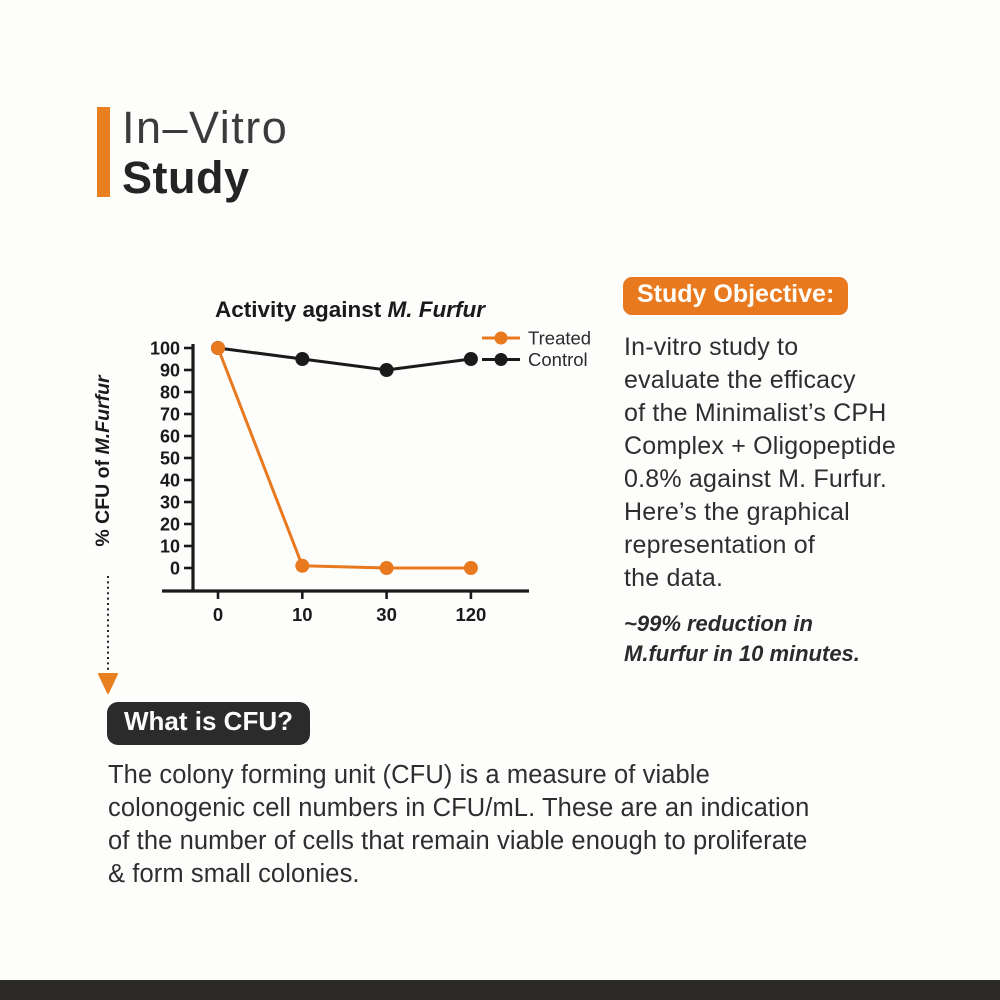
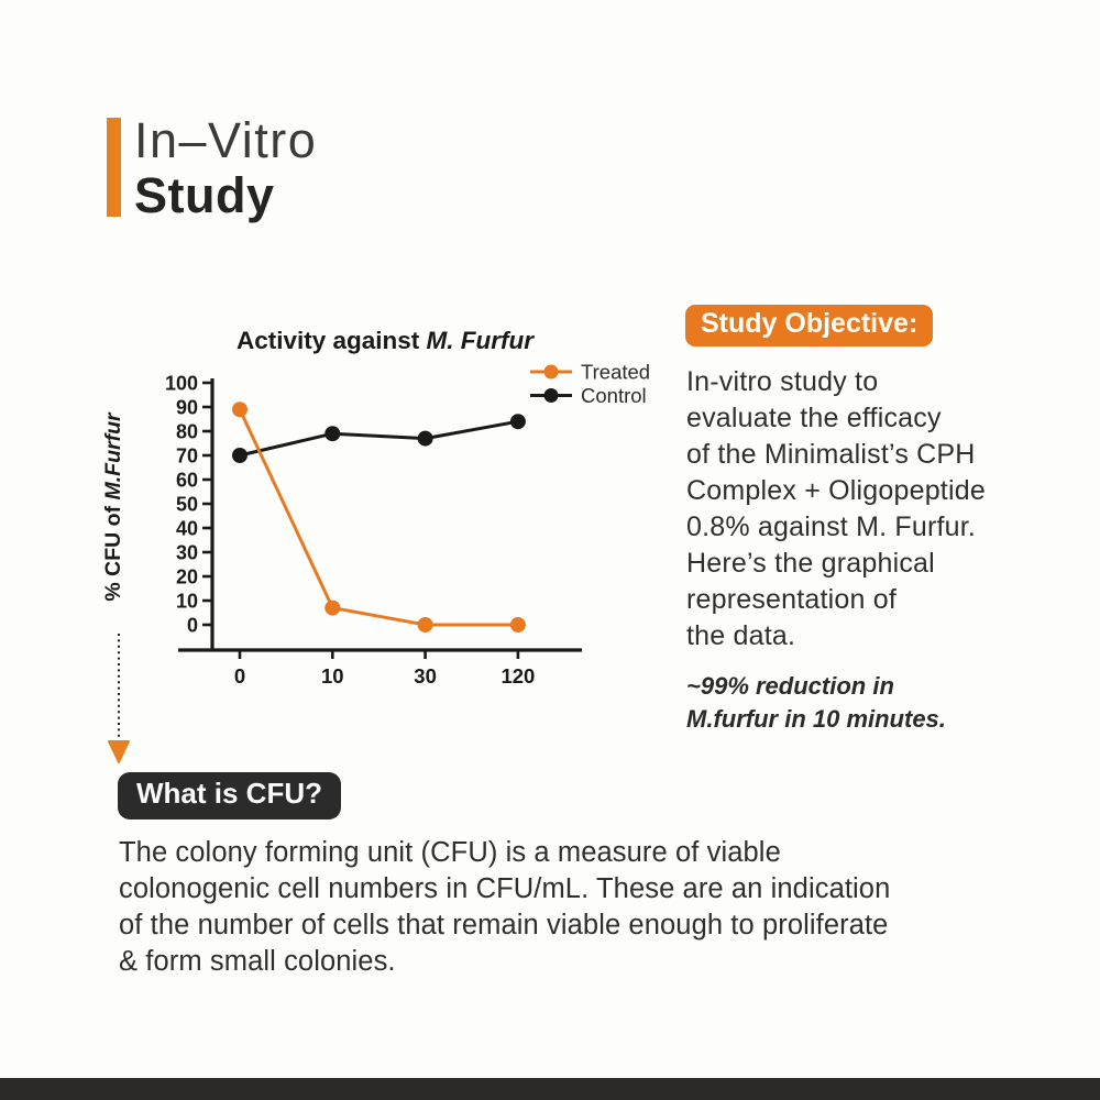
Treated/0: 100 -> 89
Control/0: 100 -> 70
Treated/10: 1 -> 7
Control/10: 95 -> 79
Control/30: 90 -> 77
Control/120: 95 -> 84
